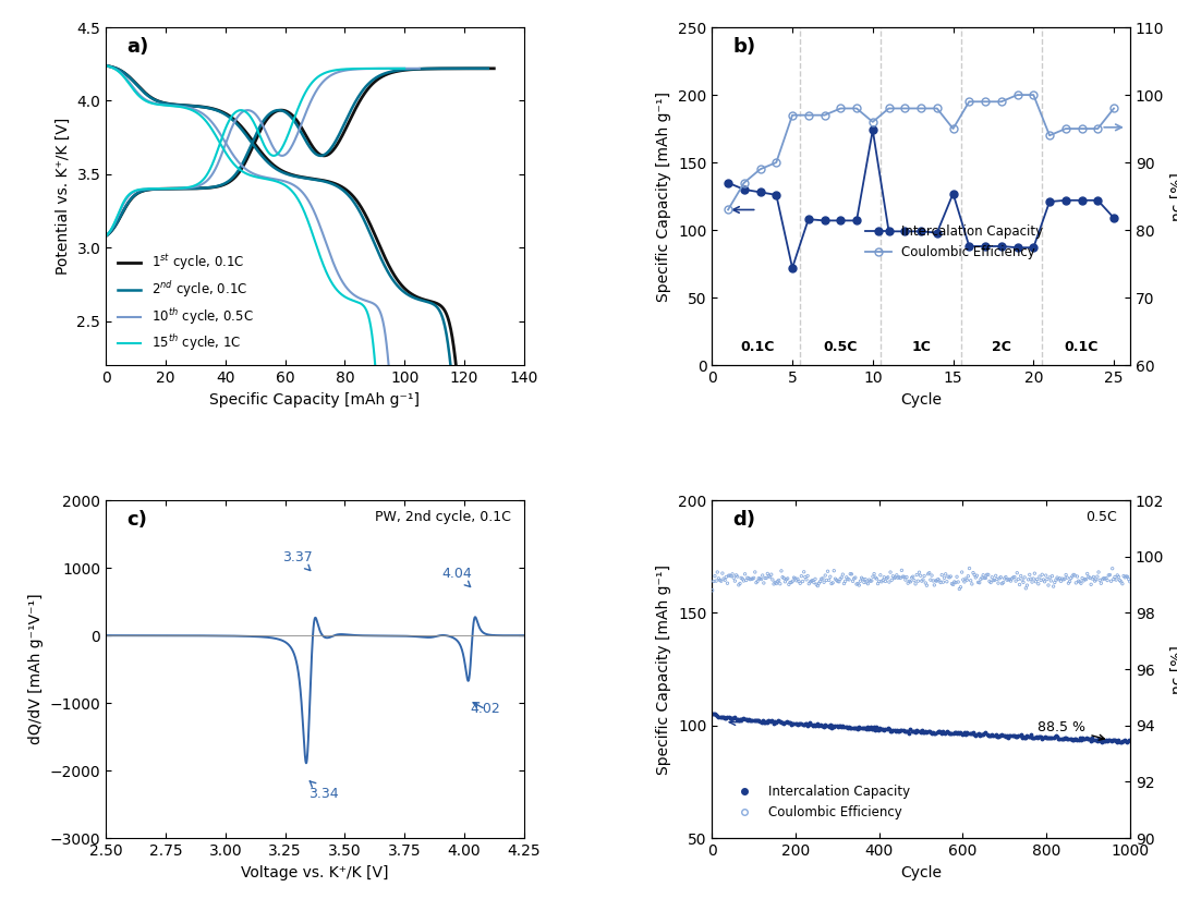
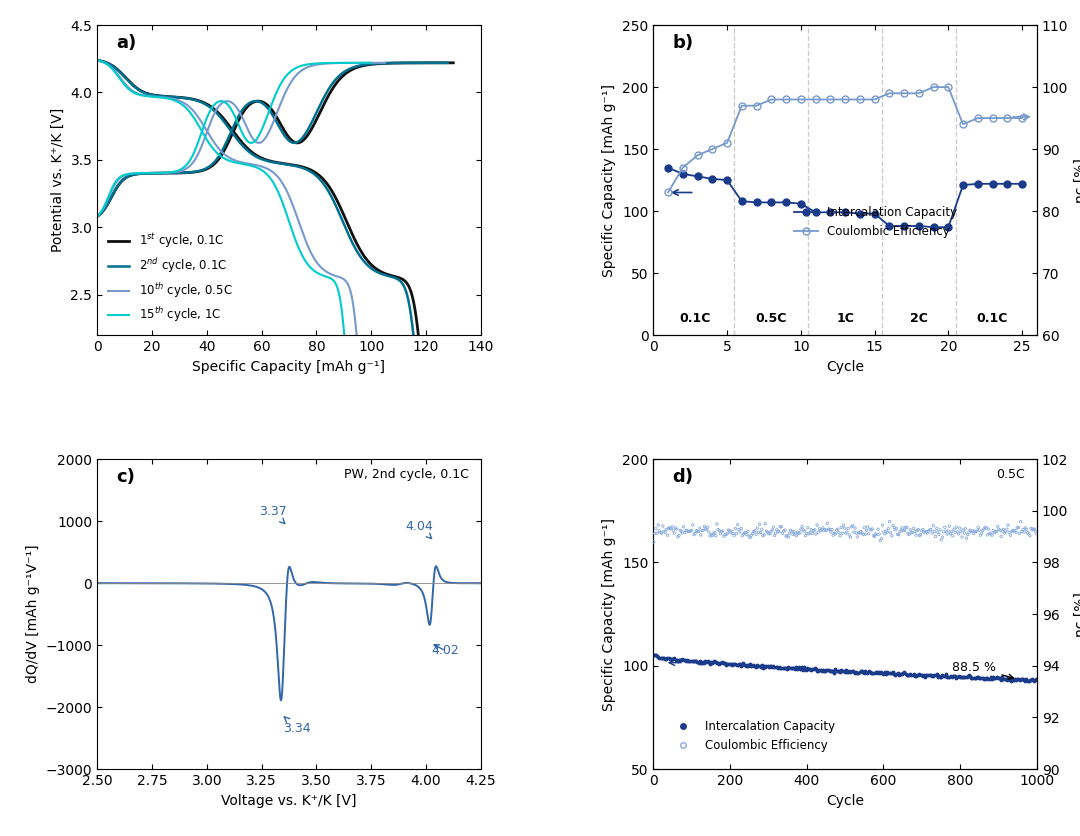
Intercalation Capacity/5: 72 -> 125
Coulombic Efficiency/5: 97 -> 91
Intercalation Capacity/10: 174 -> 106
Coulombic Efficiency/10: 96 -> 98
Intercalation Capacity/15: 127 -> 98
Coulombic Efficiency/15: 95 -> 98
Intercalation Capacity/25: 109 -> 122
Coulombic Efficiency/25: 98 -> 95
